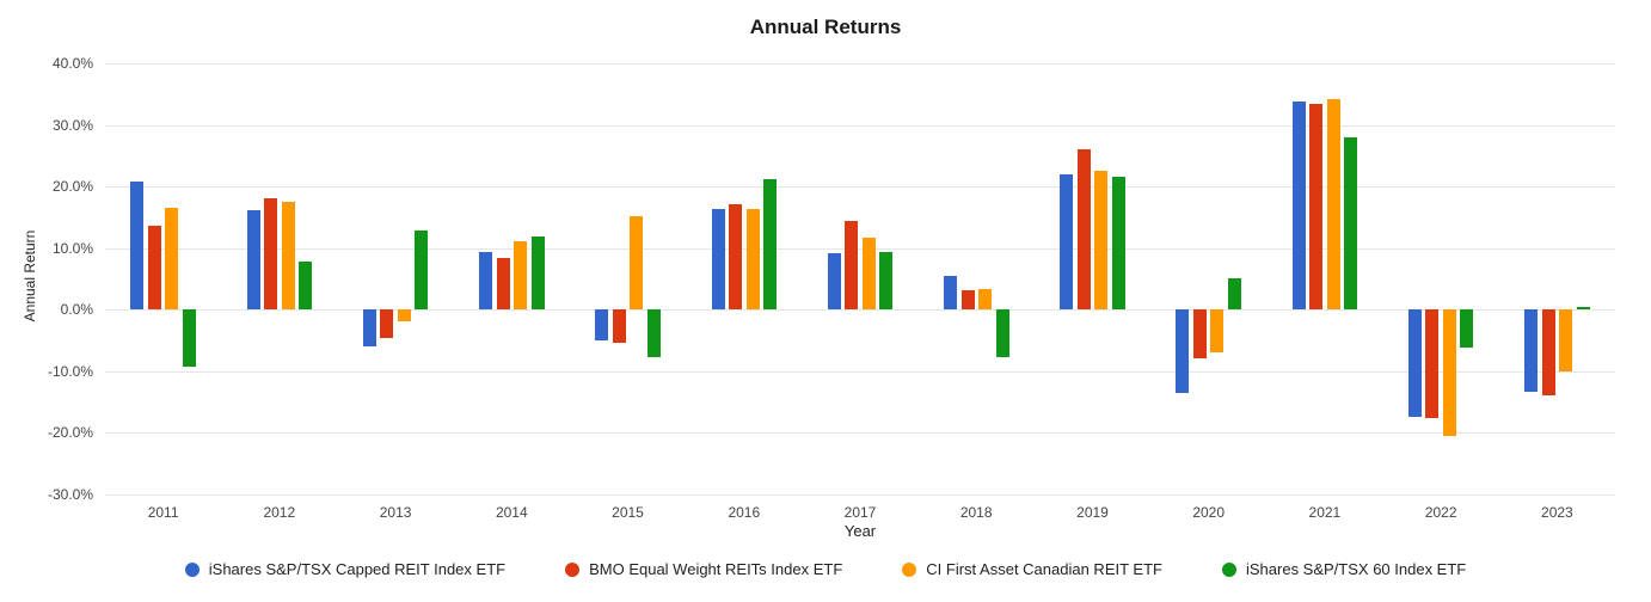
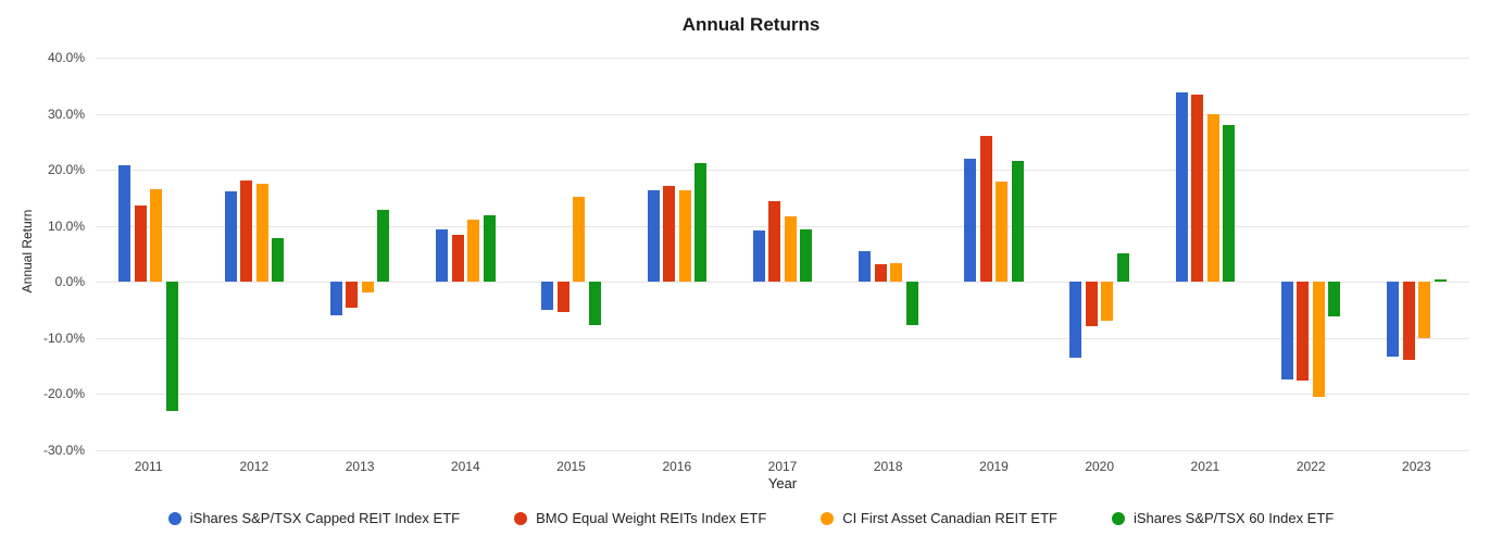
iShares S&P/TSX 60 Index ETF/2011: -9% -> -23%
CI First Asset Canadian REIT ETF/2019: 22% -> 18%
CI First Asset Canadian REIT ETF/2021: 34% -> 30%
